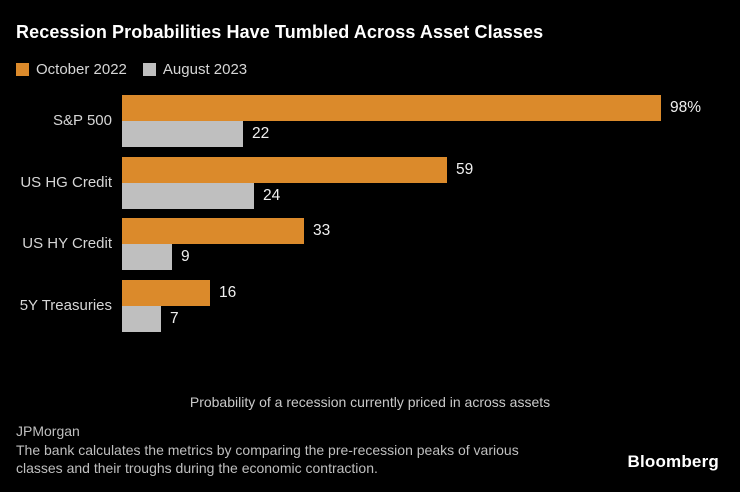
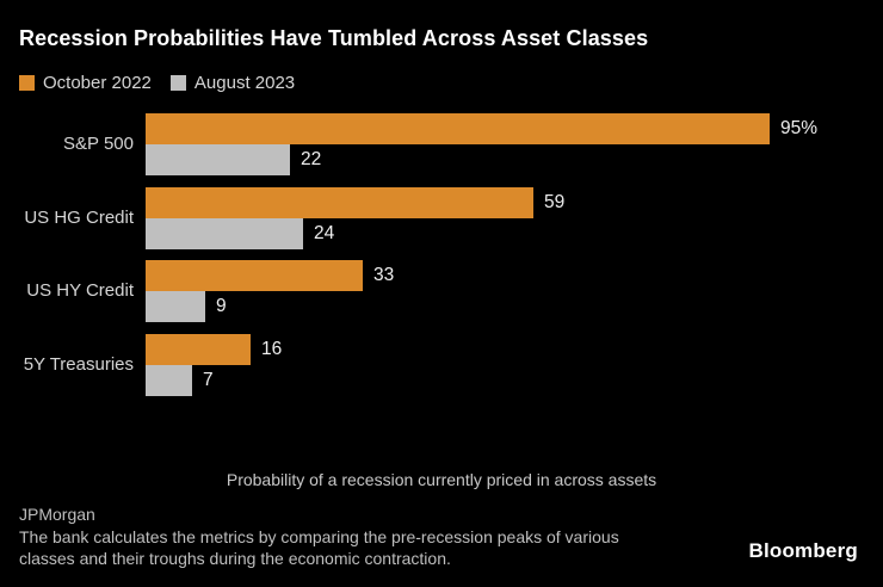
October 2022/S&P 500: 98% -> 95%
